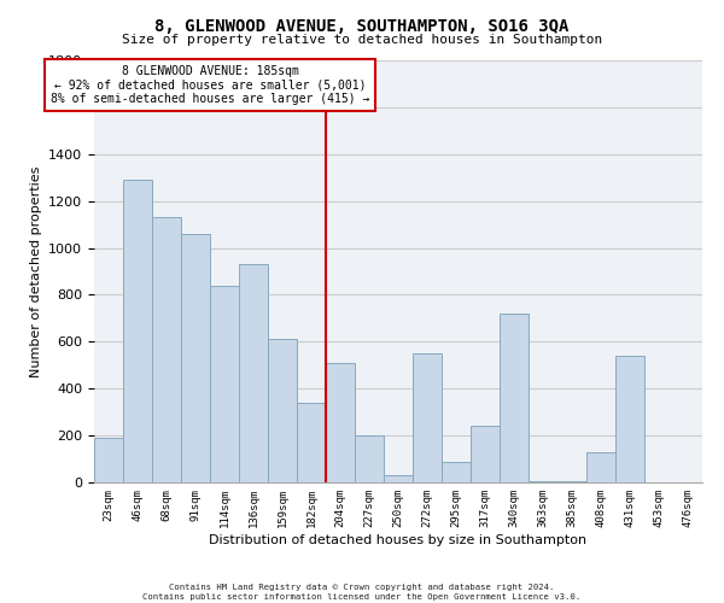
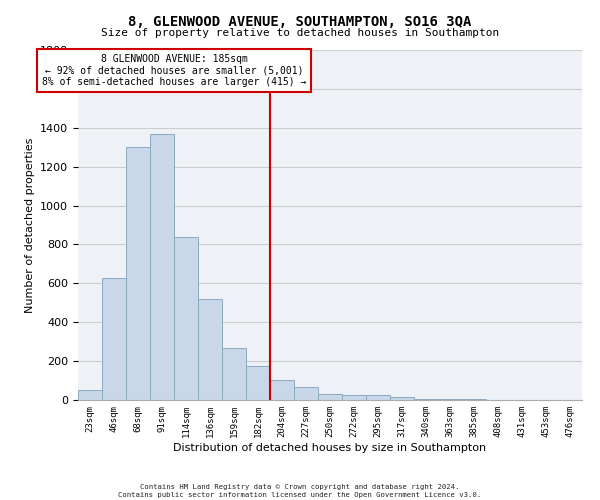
23sqm: 190 -> 50
46sqm: 1290 -> 630
68sqm: 1130 -> 1300
91sqm: 1060 -> 1370
136sqm: 930 -> 520
159sqm: 610 -> 260
182sqm: 340 -> 180
204sqm: 510 -> 100
227sqm: 200 -> 60
272sqm: 550 -> 30
295sqm: 90 -> 30
317sqm: 240 -> 20
340sqm: 720 -> 0
408sqm: 130 -> 0
431sqm: 540 -> 0
